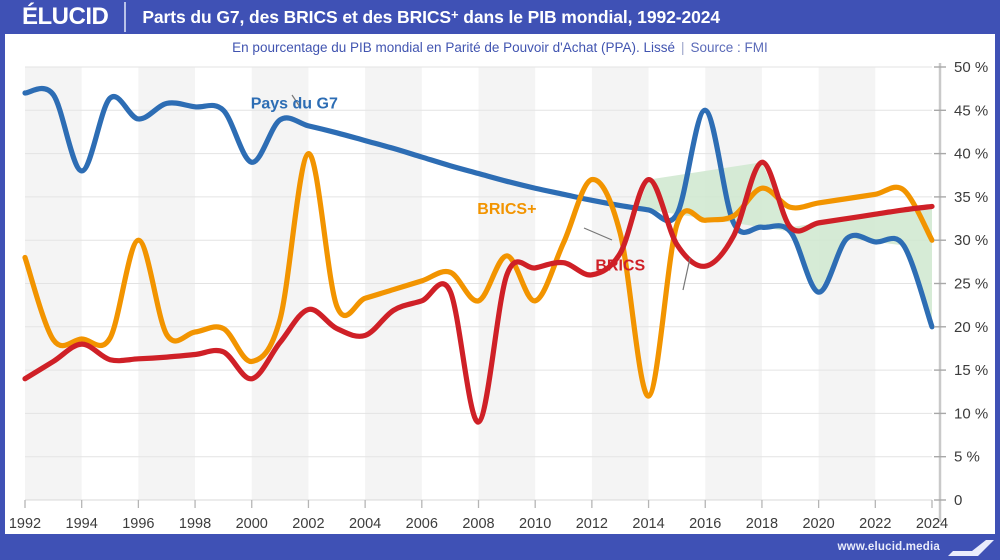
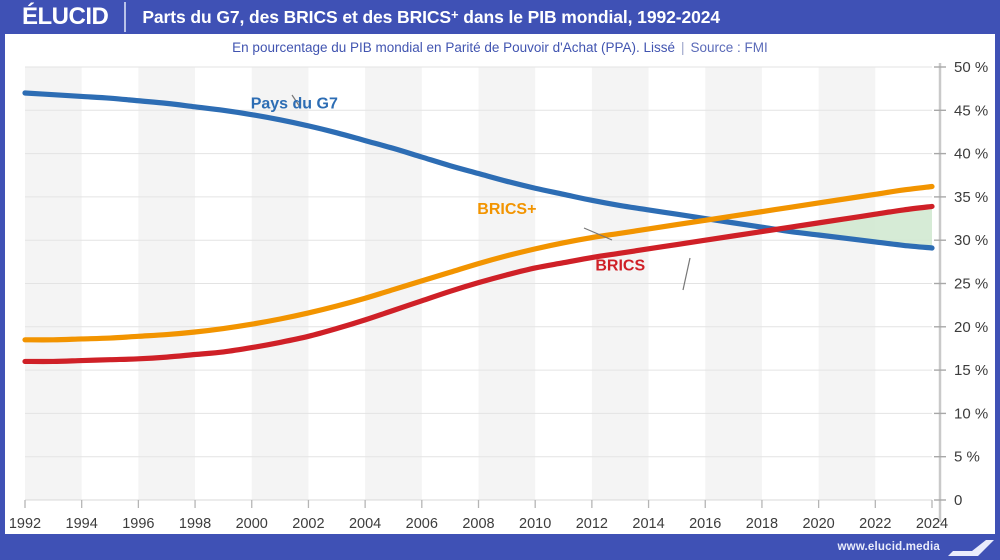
BRICS+/1992: 28% -> 18%
BRICS/1992: 14% -> 16%
Pays du G7/1994: 38% -> 47%
BRICS/1994: 18% -> 16%
Pays du G7/1996: 44% -> 46%
BRICS+/1996: 30% -> 19%
Pays du G7/2000: 39% -> 44%
BRICS+/2000: 16% -> 20%
BRICS/2000: 14% -> 18%
BRICS+/2002: 40% -> 22%
BRICS/2002: 22% -> 19%
BRICS/2004: 19% -> 21%
BRICS+/2008: 23% -> 27%
BRICS/2008: 9% -> 25%
BRICS+/2010: 23% -> 29%
BRICS+/2012: 37% -> 30%
BRICS/2012: 26% -> 28%
BRICS+/2014: 12% -> 31%
BRICS/2014: 37% -> 29%
Pays du G7/2016: 45% -> 32%
BRICS/2016: 27% -> 30%
BRICS+/2018: 36% -> 33%
BRICS/2018: 39% -> 31%
Pays du G7/2020: 24% -> 31%
Pays du G7/2024: 20% -> 29%
BRICS+/2024: 30% -> 36%
